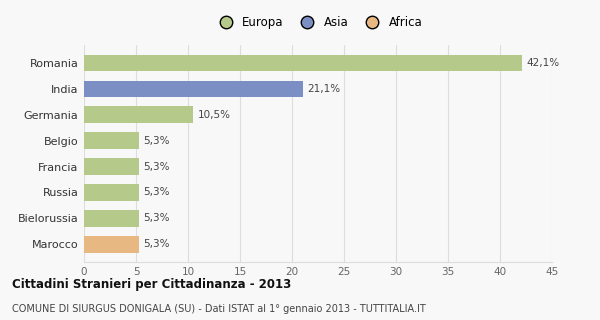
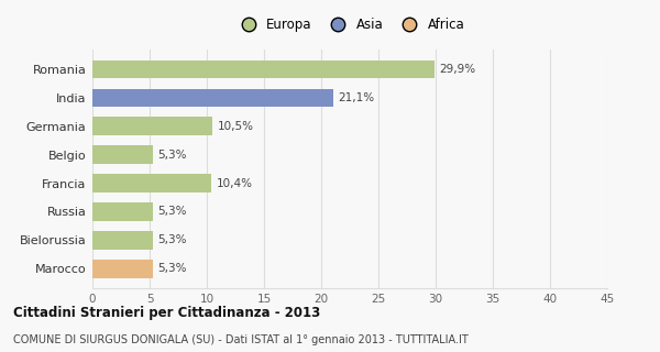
Romania: 42,1% -> 29,9%
Francia: 5,3% -> 10,4%
